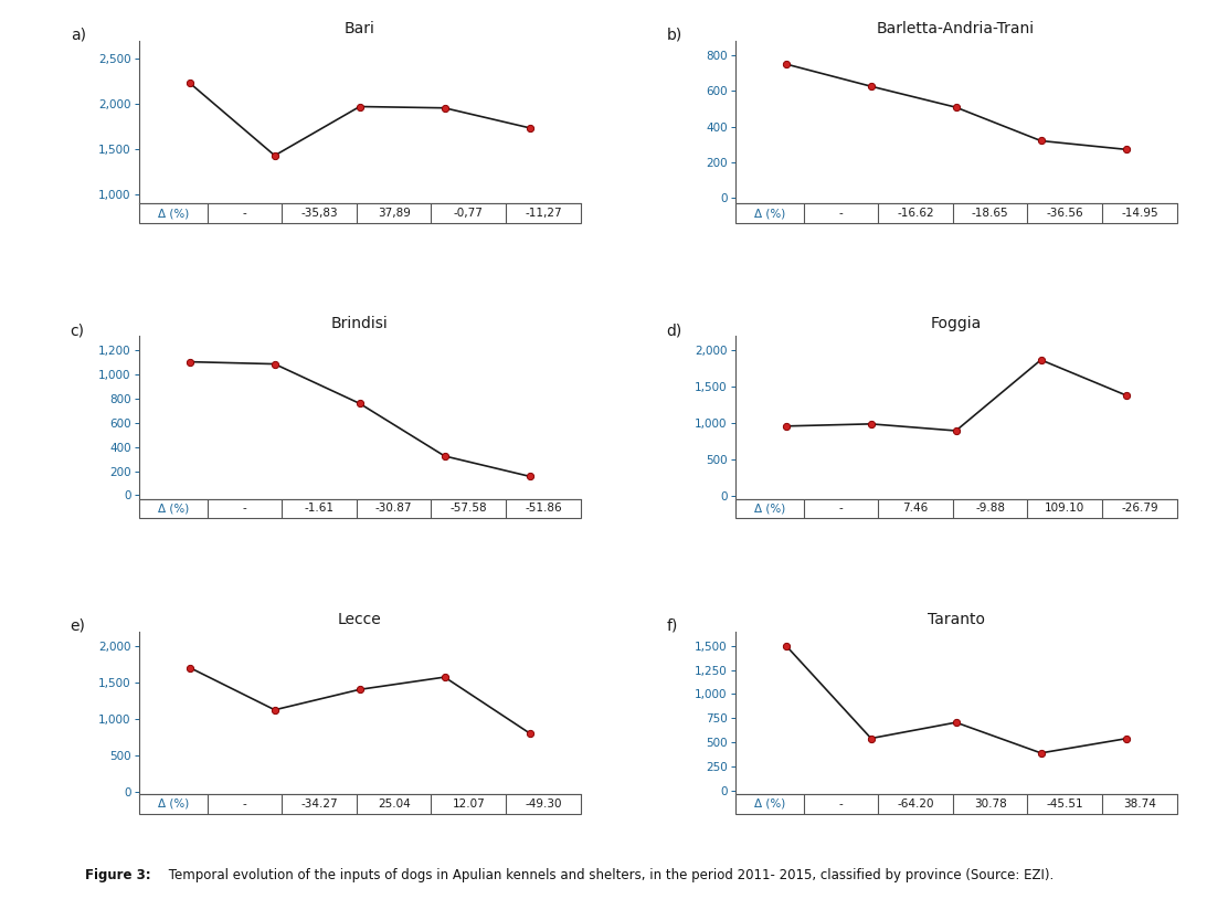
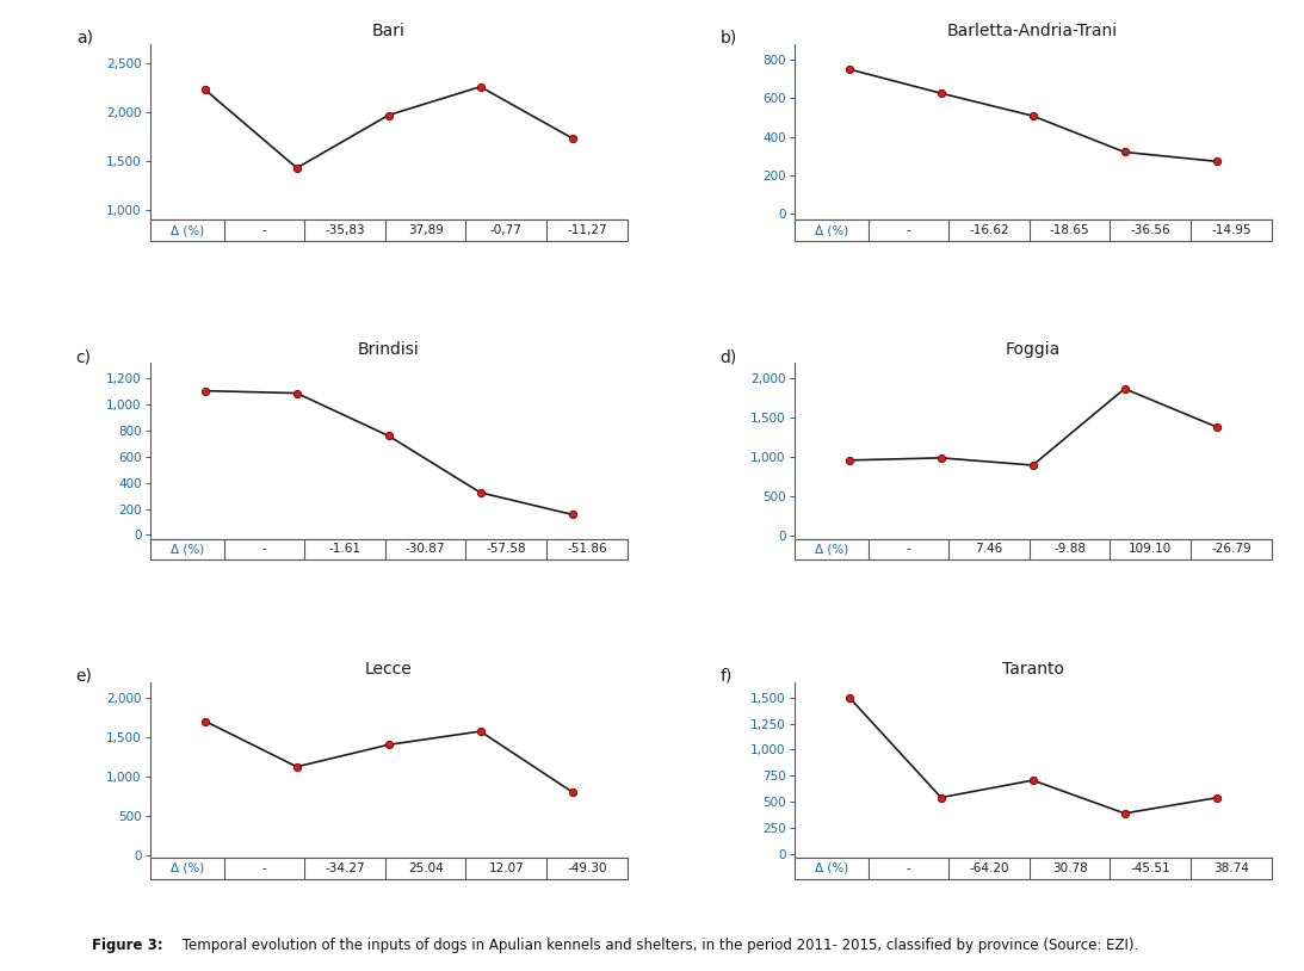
Bari/2014: 1,960 -> 2,260
